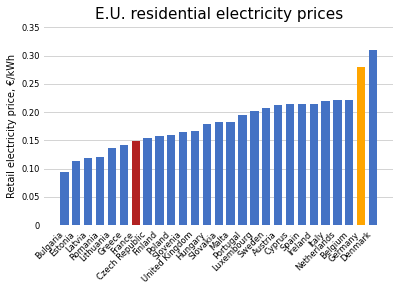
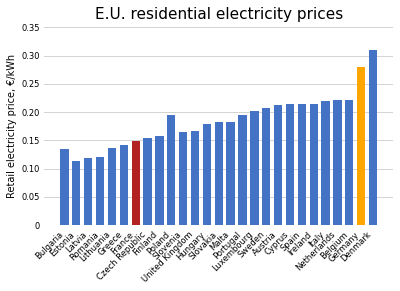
Bulgaria: 0.094 -> 0.134
Poland: 0.160 -> 0.194
